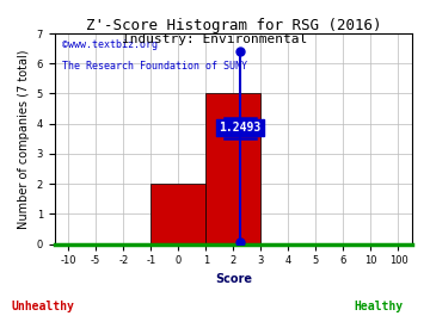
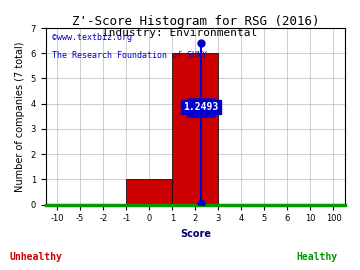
0: 2 -> 1
2: 5 -> 6
